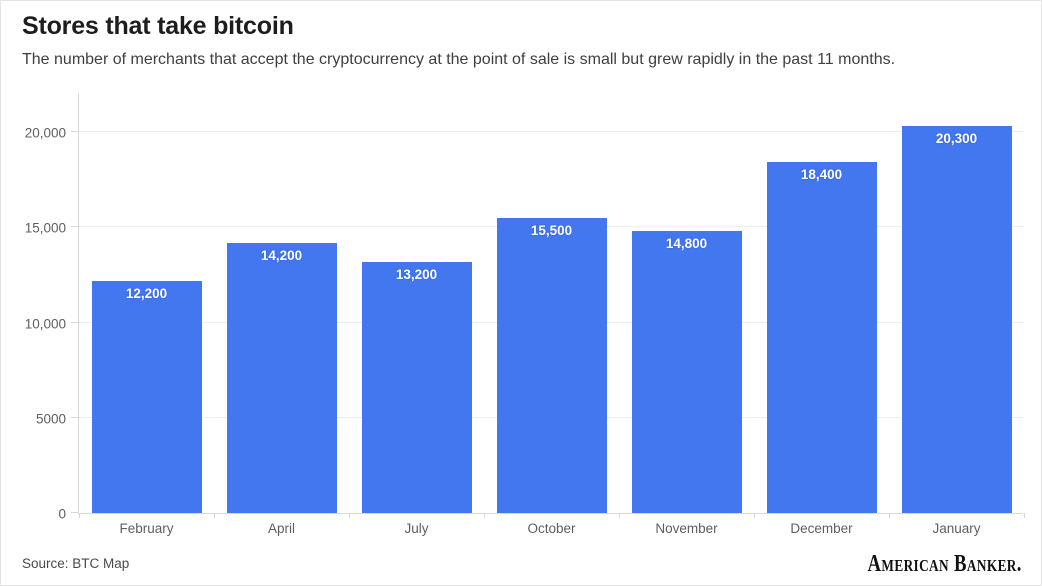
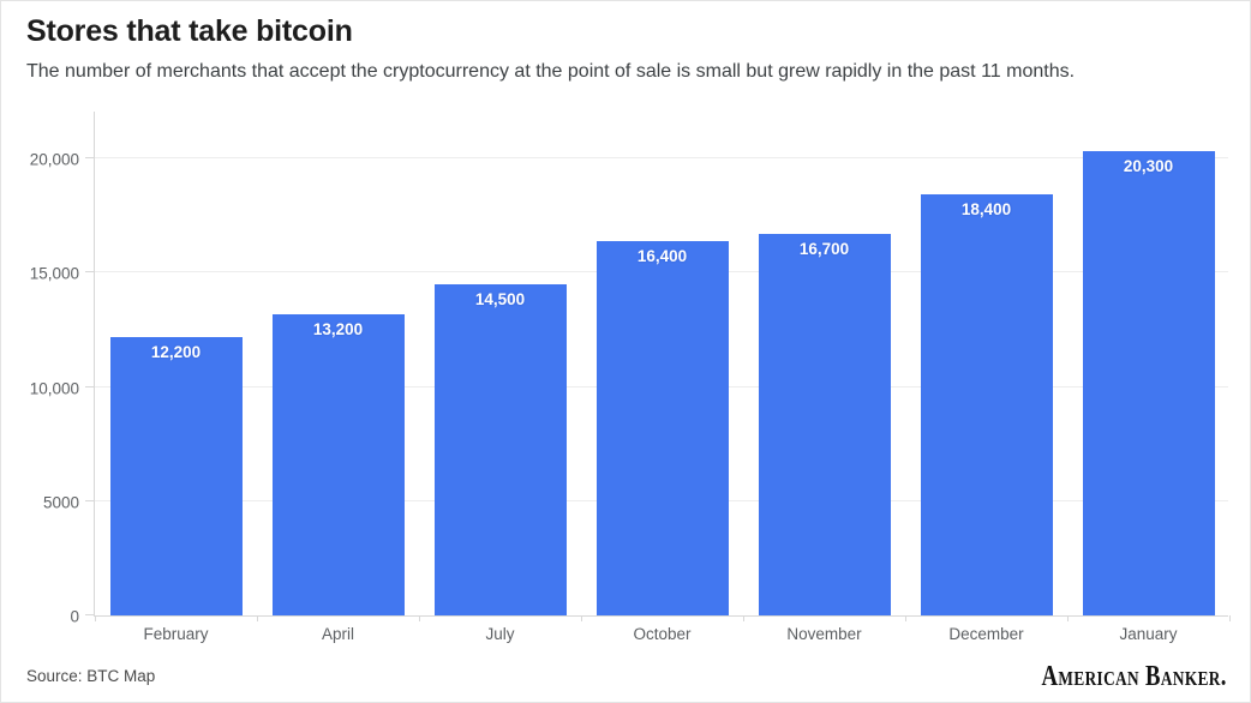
April: 14,200 -> 13,200
July: 13,200 -> 14,500
October: 15,500 -> 16,400
November: 14,800 -> 16,700
